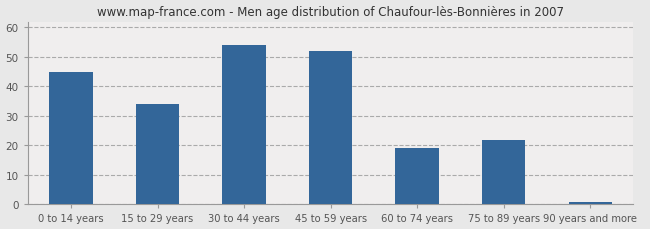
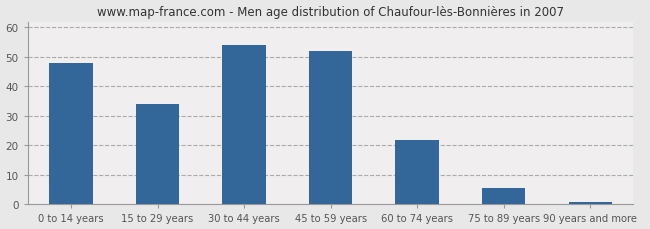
0 to 14 years: 45.0 -> 48.0
60 to 74 years: 19.0 -> 22.0
75 to 89 years: 22.0 -> 5.5
